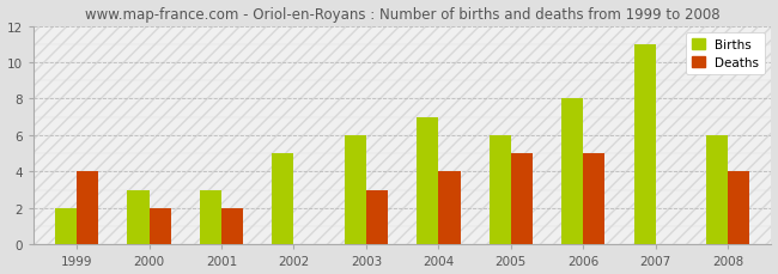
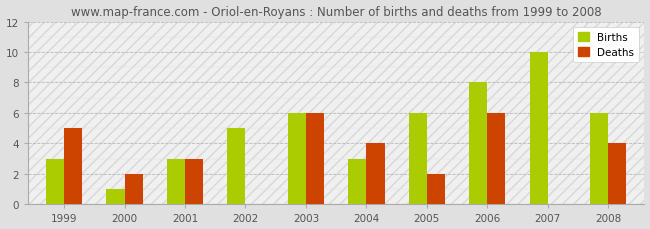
Births/1999: 2 -> 3
Deaths/1999: 4 -> 5
Births/2000: 3 -> 1
Deaths/2001: 2 -> 3
Deaths/2003: 3 -> 6
Births/2004: 7 -> 3
Deaths/2005: 5 -> 2
Deaths/2006: 5 -> 6
Births/2007: 11 -> 10
